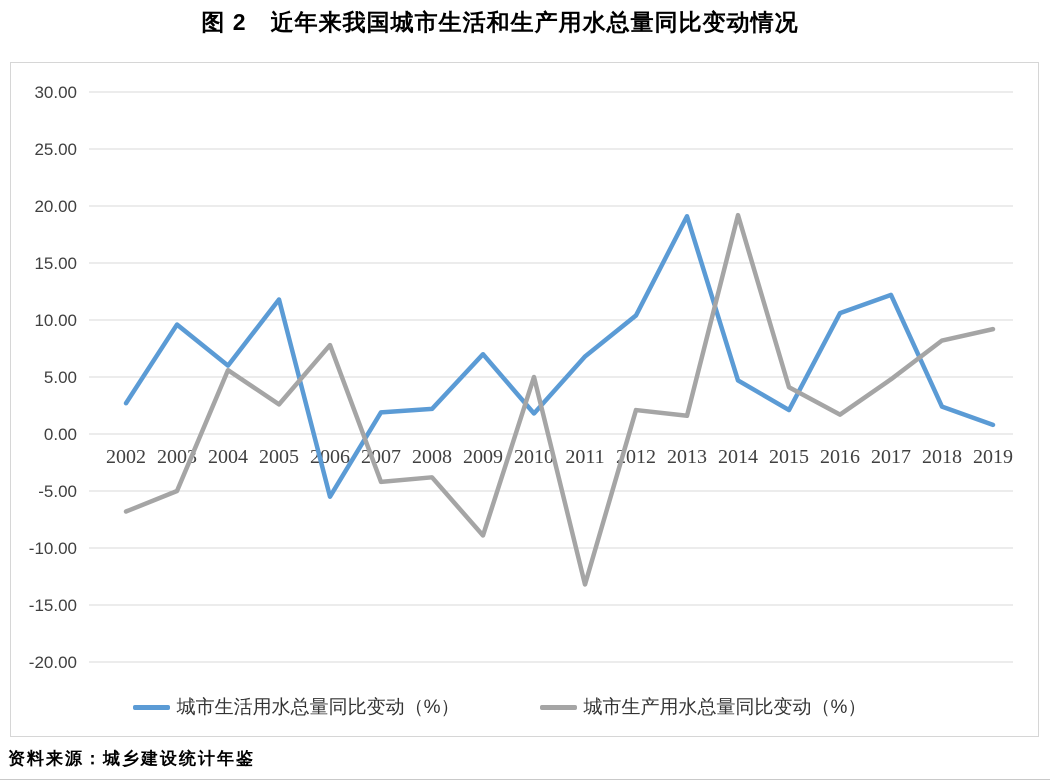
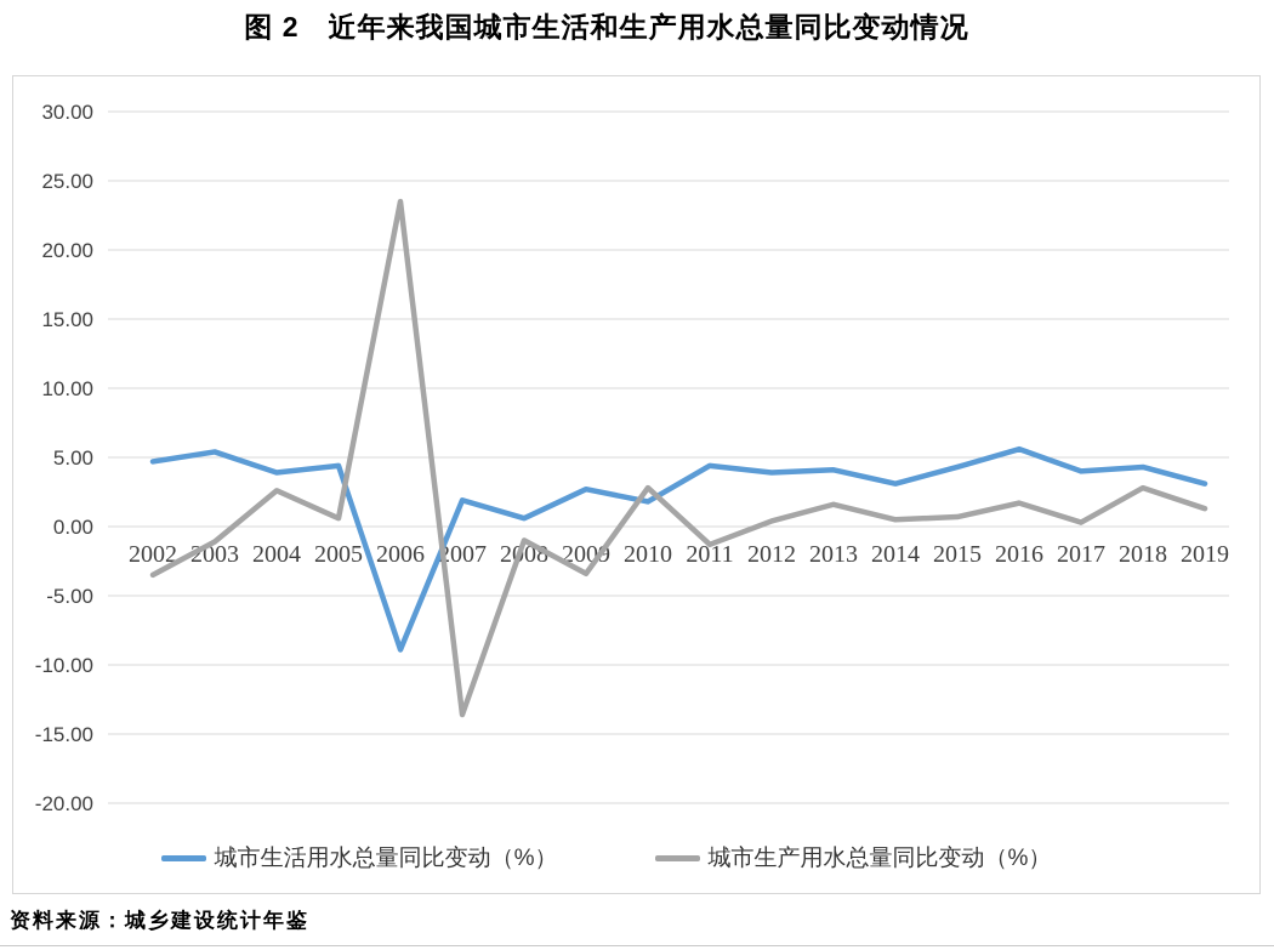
城市生活用水总量同比变动（%）/2002: 2.7 -> 4.7
城市生产用水总量同比变动（%）/2002: -6.8 -> -3.5
城市生活用水总量同比变动（%）/2003: 9.6 -> 5.4
城市生产用水总量同比变动（%）/2003: -5.0 -> -1.1
城市生活用水总量同比变动（%）/2004: 6.0 -> 3.9
城市生产用水总量同比变动（%）/2004: 5.6 -> 2.6
城市生活用水总量同比变动（%）/2005: 11.8 -> 4.4
城市生产用水总量同比变动（%）/2005: 2.6 -> 0.6
城市生活用水总量同比变动（%）/2006: -5.5 -> -8.9
城市生产用水总量同比变动（%）/2006: 7.8 -> 23.5
城市生产用水总量同比变动（%）/2007: -4.2 -> -13.6
城市生活用水总量同比变动（%）/2008: 2.2 -> 0.6
城市生产用水总量同比变动（%）/2008: -3.8 -> -1.0
城市生活用水总量同比变动（%）/2009: 7.0 -> 2.7
城市生产用水总量同比变动（%）/2009: -8.9 -> -3.4
城市生产用水总量同比变动（%）/2010: 5.0 -> 2.8
城市生活用水总量同比变动（%）/2011: 6.8 -> 4.4
城市生产用水总量同比变动（%）/2011: -13.2 -> -1.3
城市生活用水总量同比变动（%）/2012: 10.4 -> 3.9
城市生产用水总量同比变动（%）/2012: 2.1 -> 0.4
城市生活用水总量同比变动（%）/2013: 19.1 -> 4.1
城市生活用水总量同比变动（%）/2014: 4.7 -> 3.1
城市生产用水总量同比变动（%）/2014: 19.2 -> 0.5
城市生活用水总量同比变动（%）/2015: 2.1 -> 4.3
城市生产用水总量同比变动（%）/2015: 4.1 -> 0.7
城市生活用水总量同比变动（%）/2016: 10.6 -> 5.6
城市生活用水总量同比变动（%）/2017: 12.2 -> 4.0
城市生产用水总量同比变动（%）/2017: 4.8 -> 0.3
城市生活用水总量同比变动（%）/2018: 2.4 -> 4.3
城市生产用水总量同比变动（%）/2018: 8.2 -> 2.8
城市生活用水总量同比变动（%）/2019: 0.8 -> 3.1
城市生产用水总量同比变动（%）/2019: 9.2 -> 1.3
